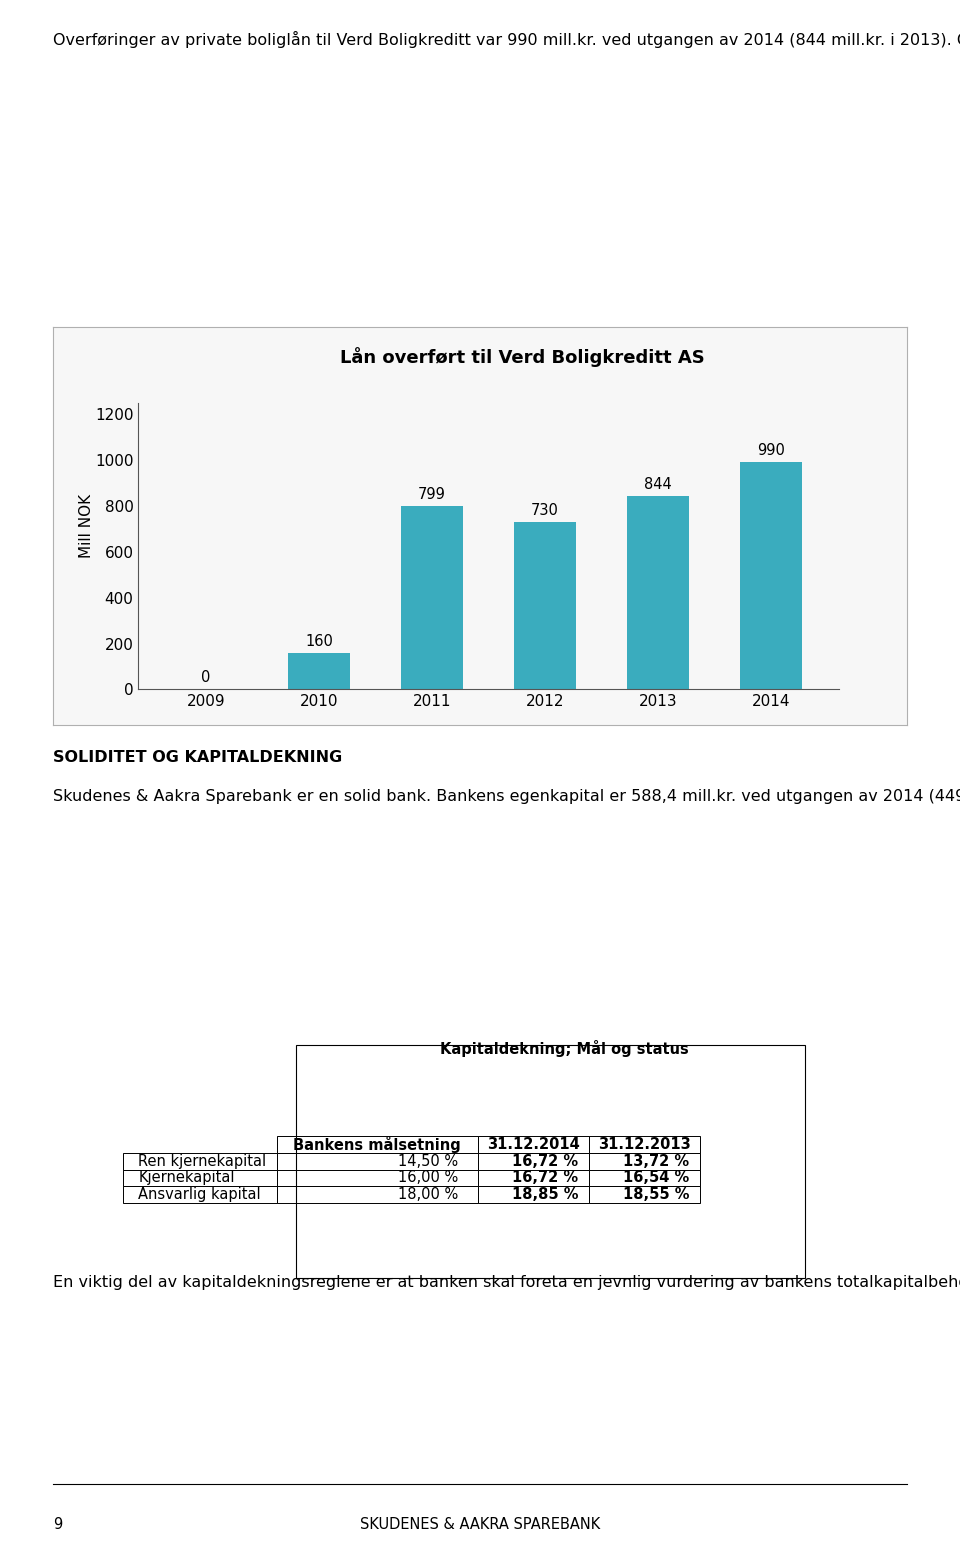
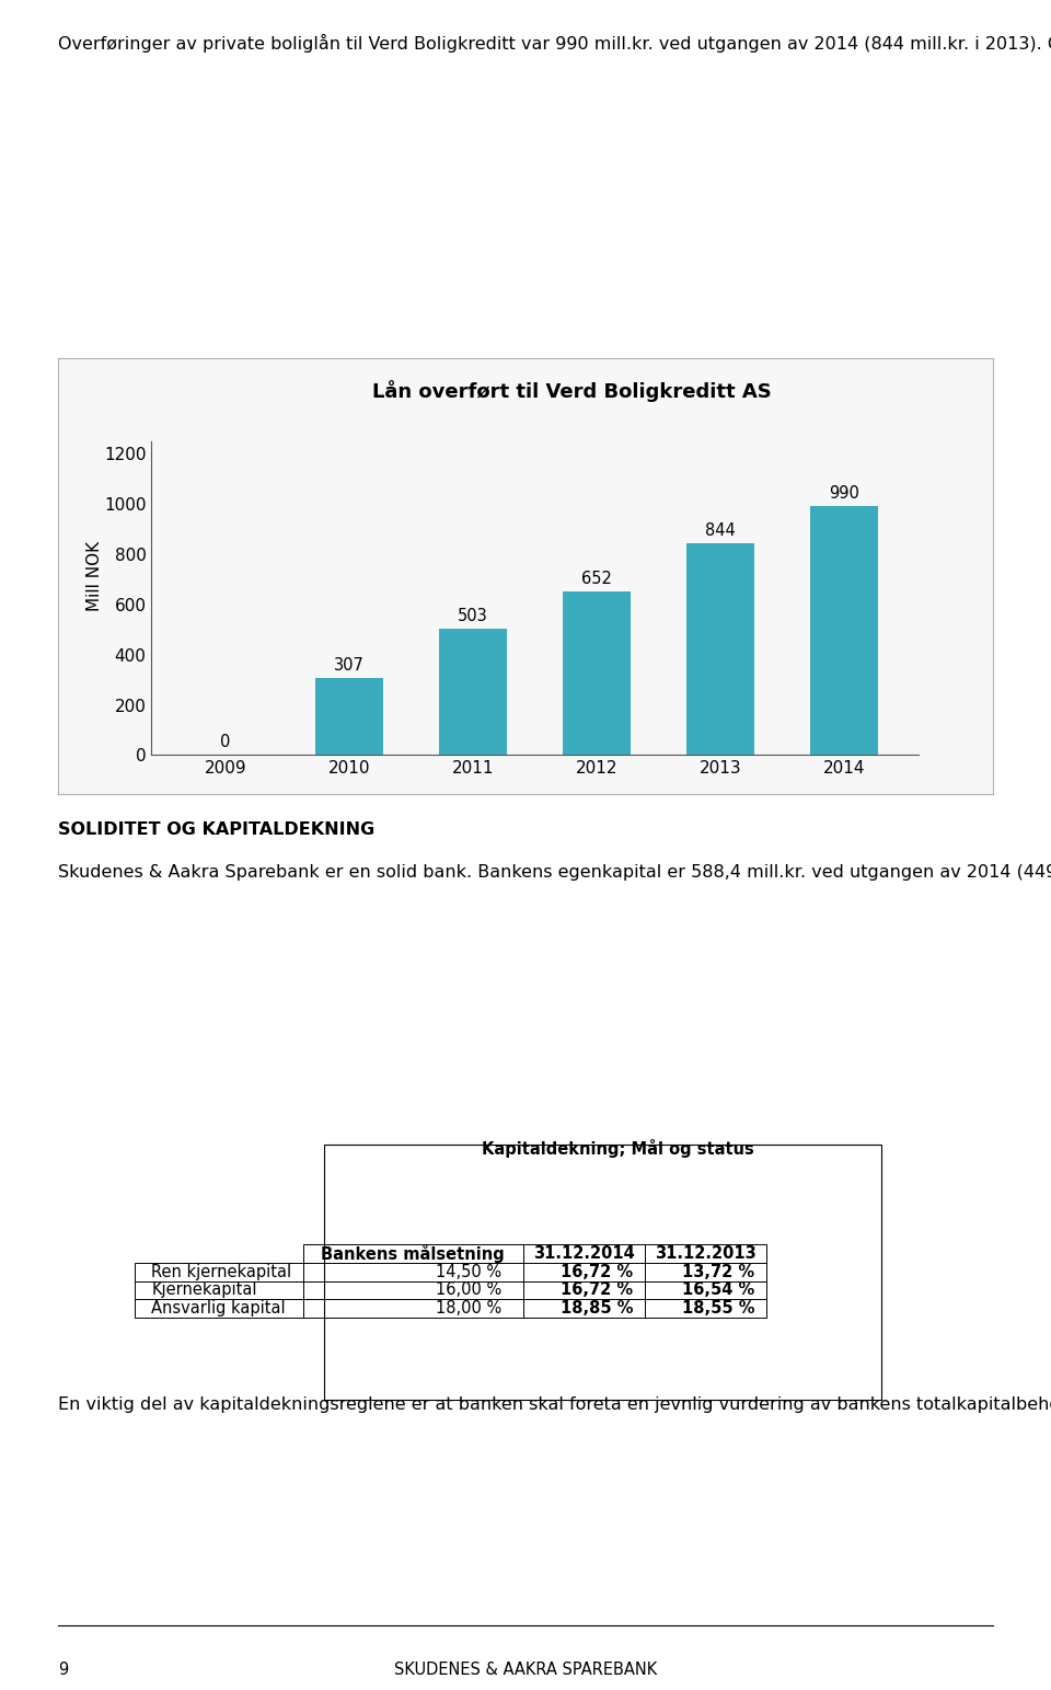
2010: 160 -> 307
2011: 799 -> 503
2012: 730 -> 652
